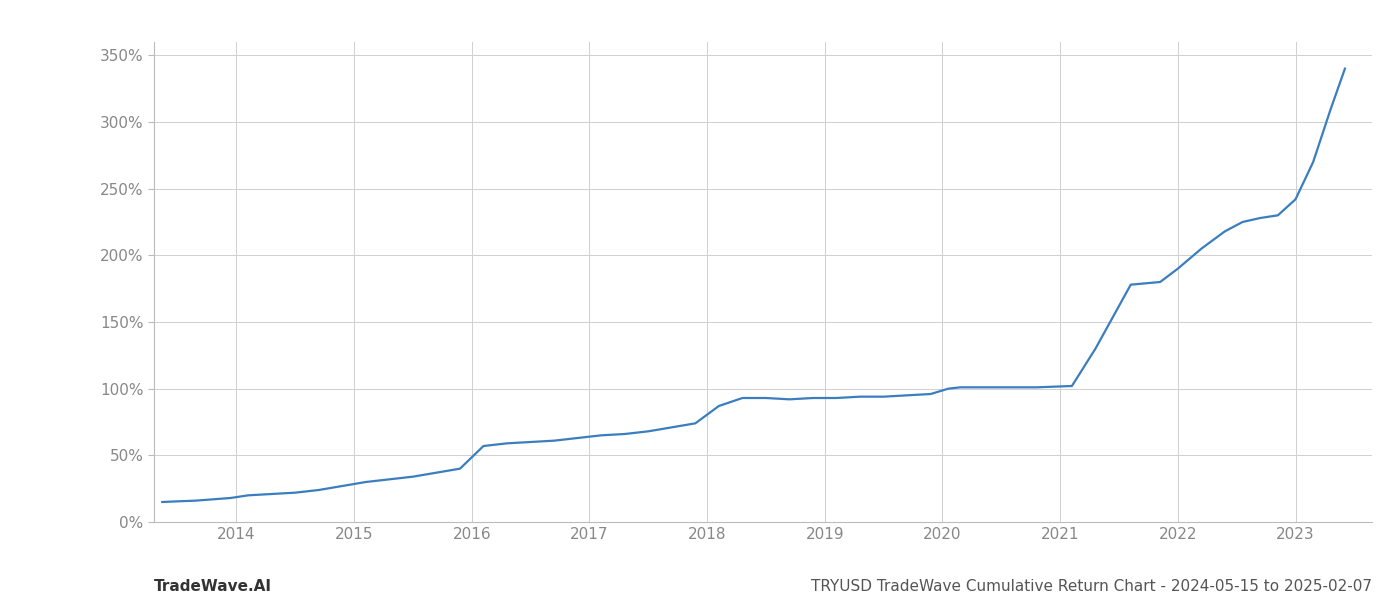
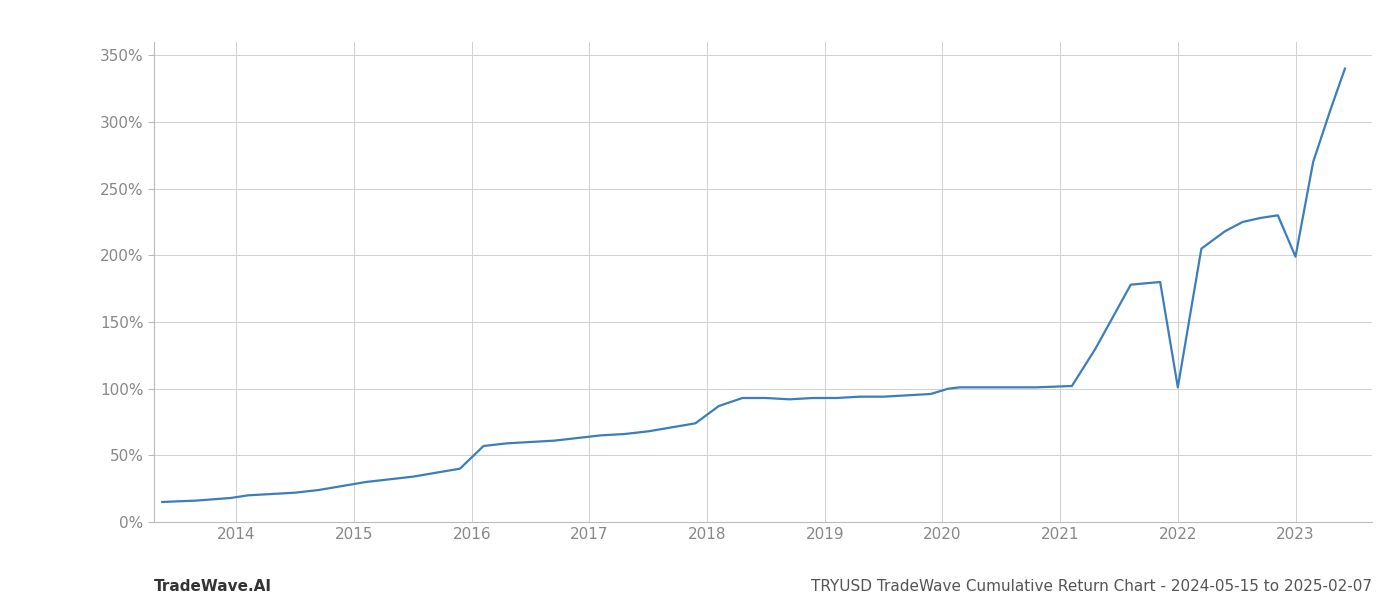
2022: 190% -> 101%
2023: 242% -> 199%
